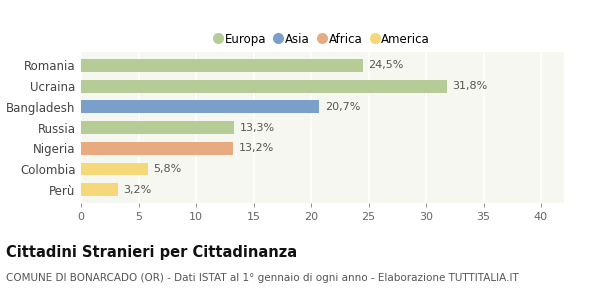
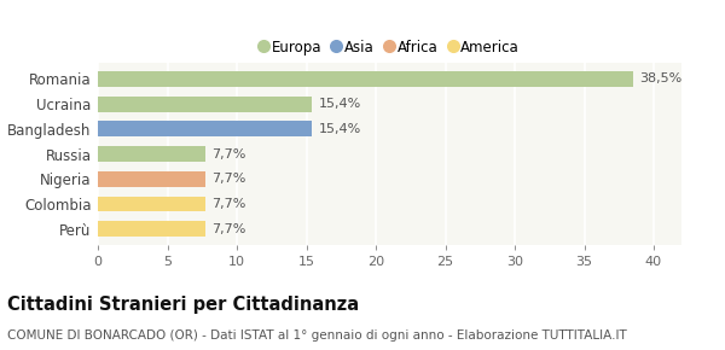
Romania: 24,5% -> 38,5%
Ucraina: 31,8% -> 15,4%
Bangladesh: 20,7% -> 15,4%
Russia: 13,3% -> 7,7%
Nigeria: 13,2% -> 7,7%
Colombia: 5,8% -> 7,7%
Perù: 3,2% -> 7,7%
